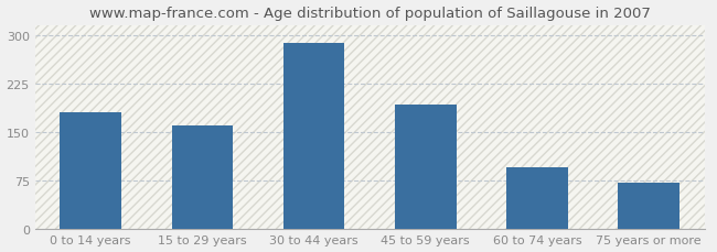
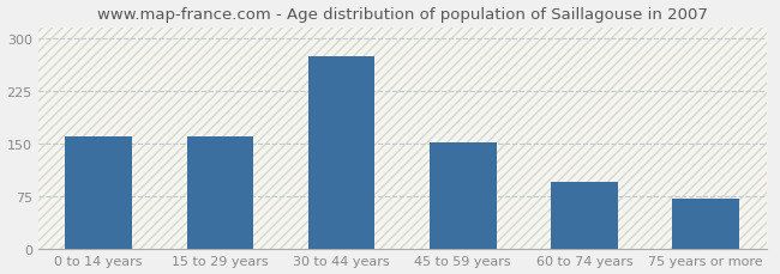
0 to 14 years: 180 -> 160
30 to 44 years: 288 -> 274
45 to 59 years: 192 -> 152
